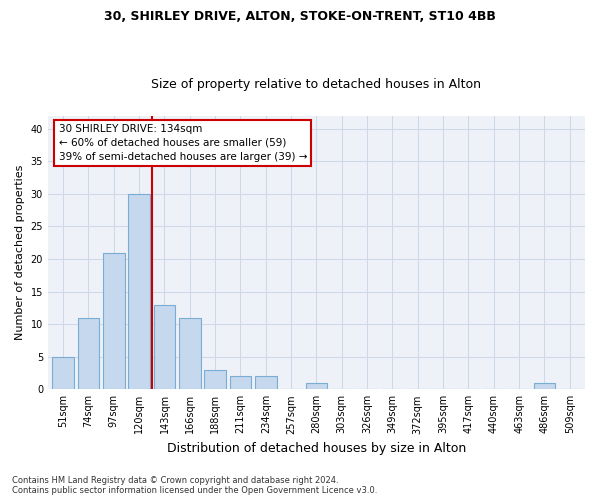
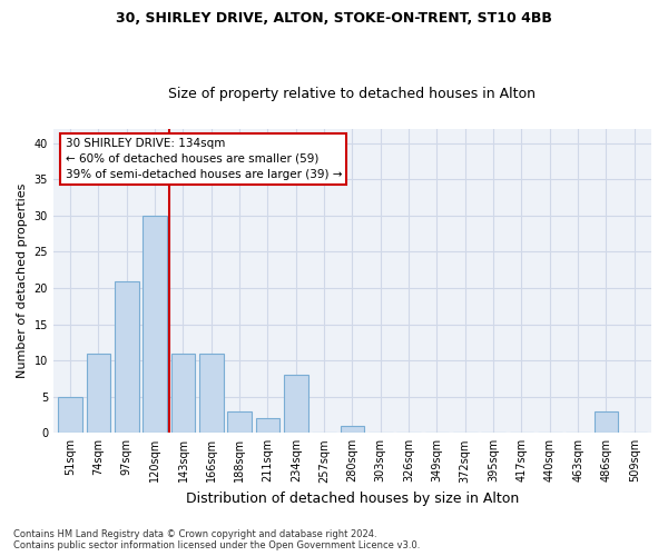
143sqm: 13 -> 11
234sqm: 2 -> 8
486sqm: 1 -> 3
